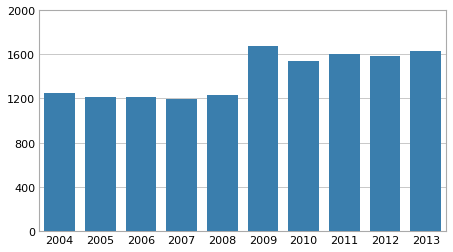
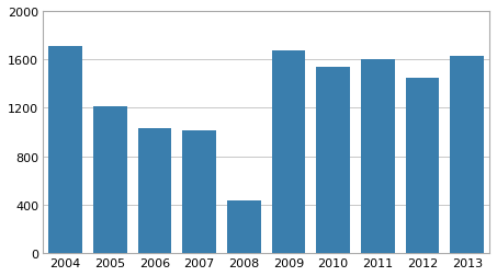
2004: 1250 -> 1710
2006: 1210 -> 1030
2007: 1200 -> 1010
2008: 1230 -> 430
2012: 1580 -> 1450
